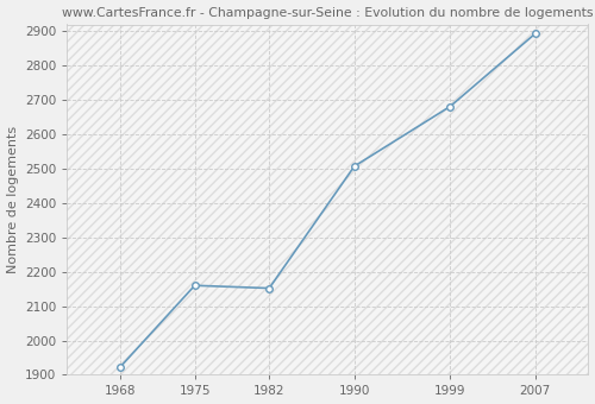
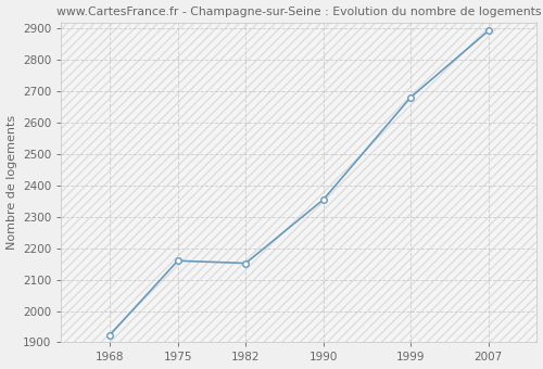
1990: 2507 -> 2355
